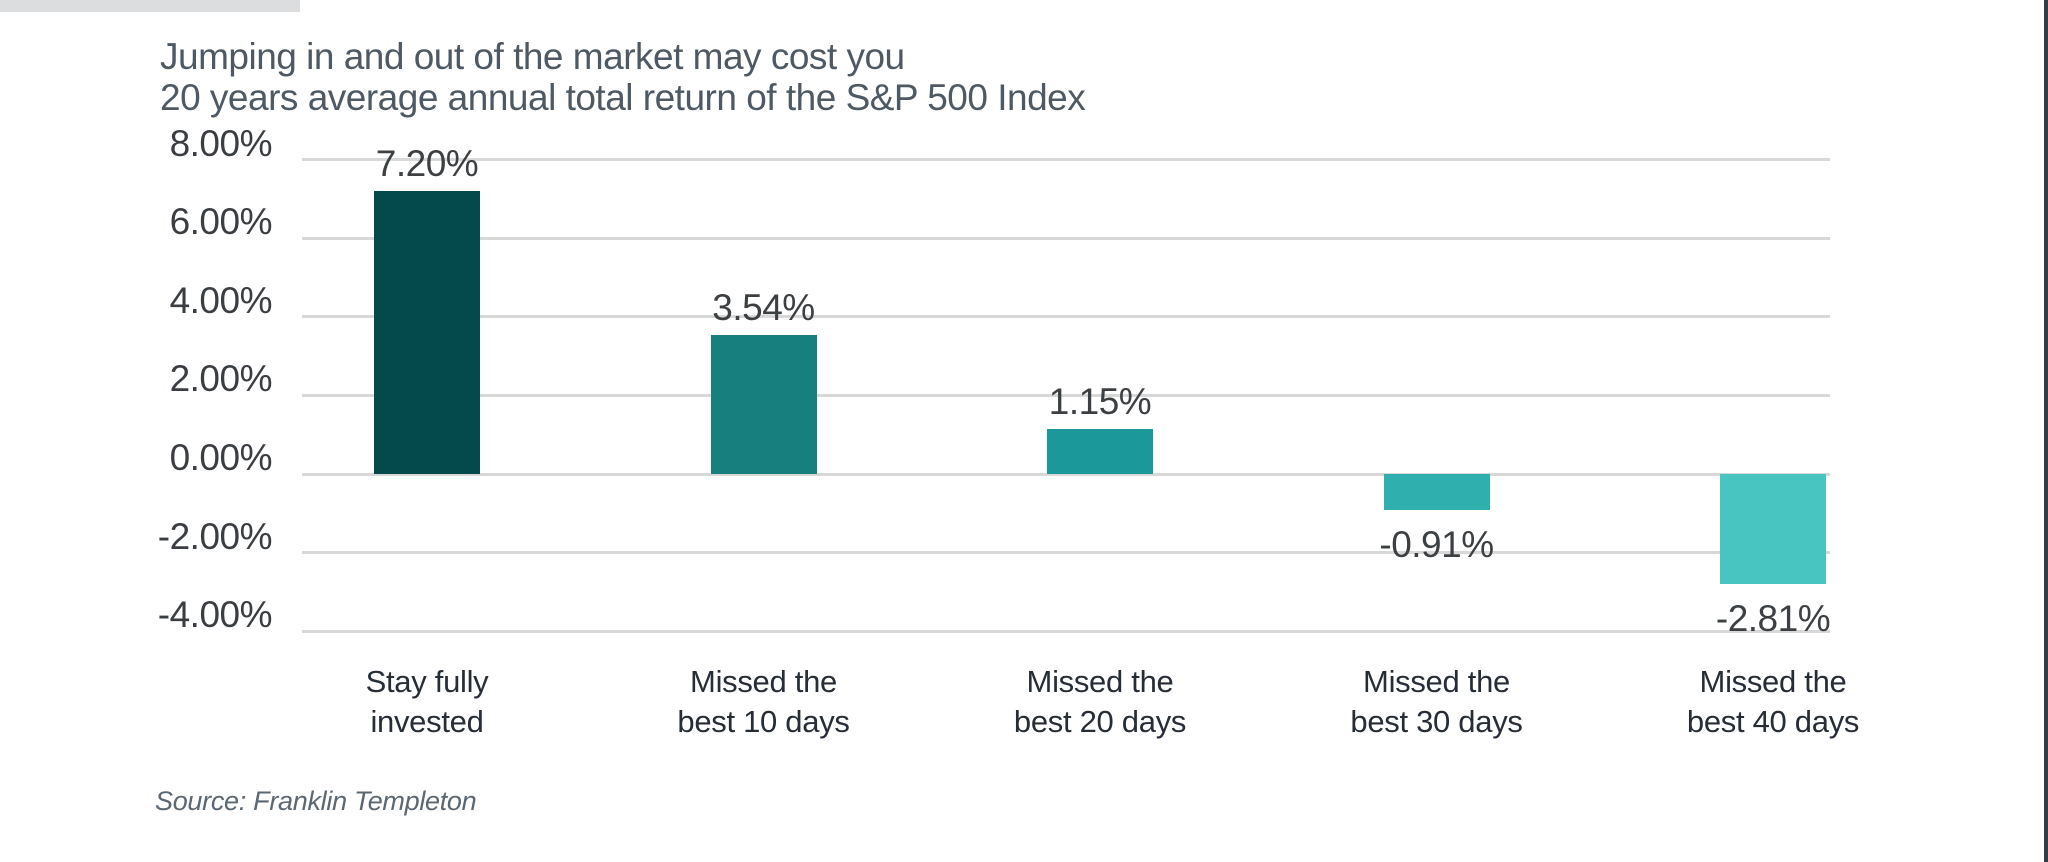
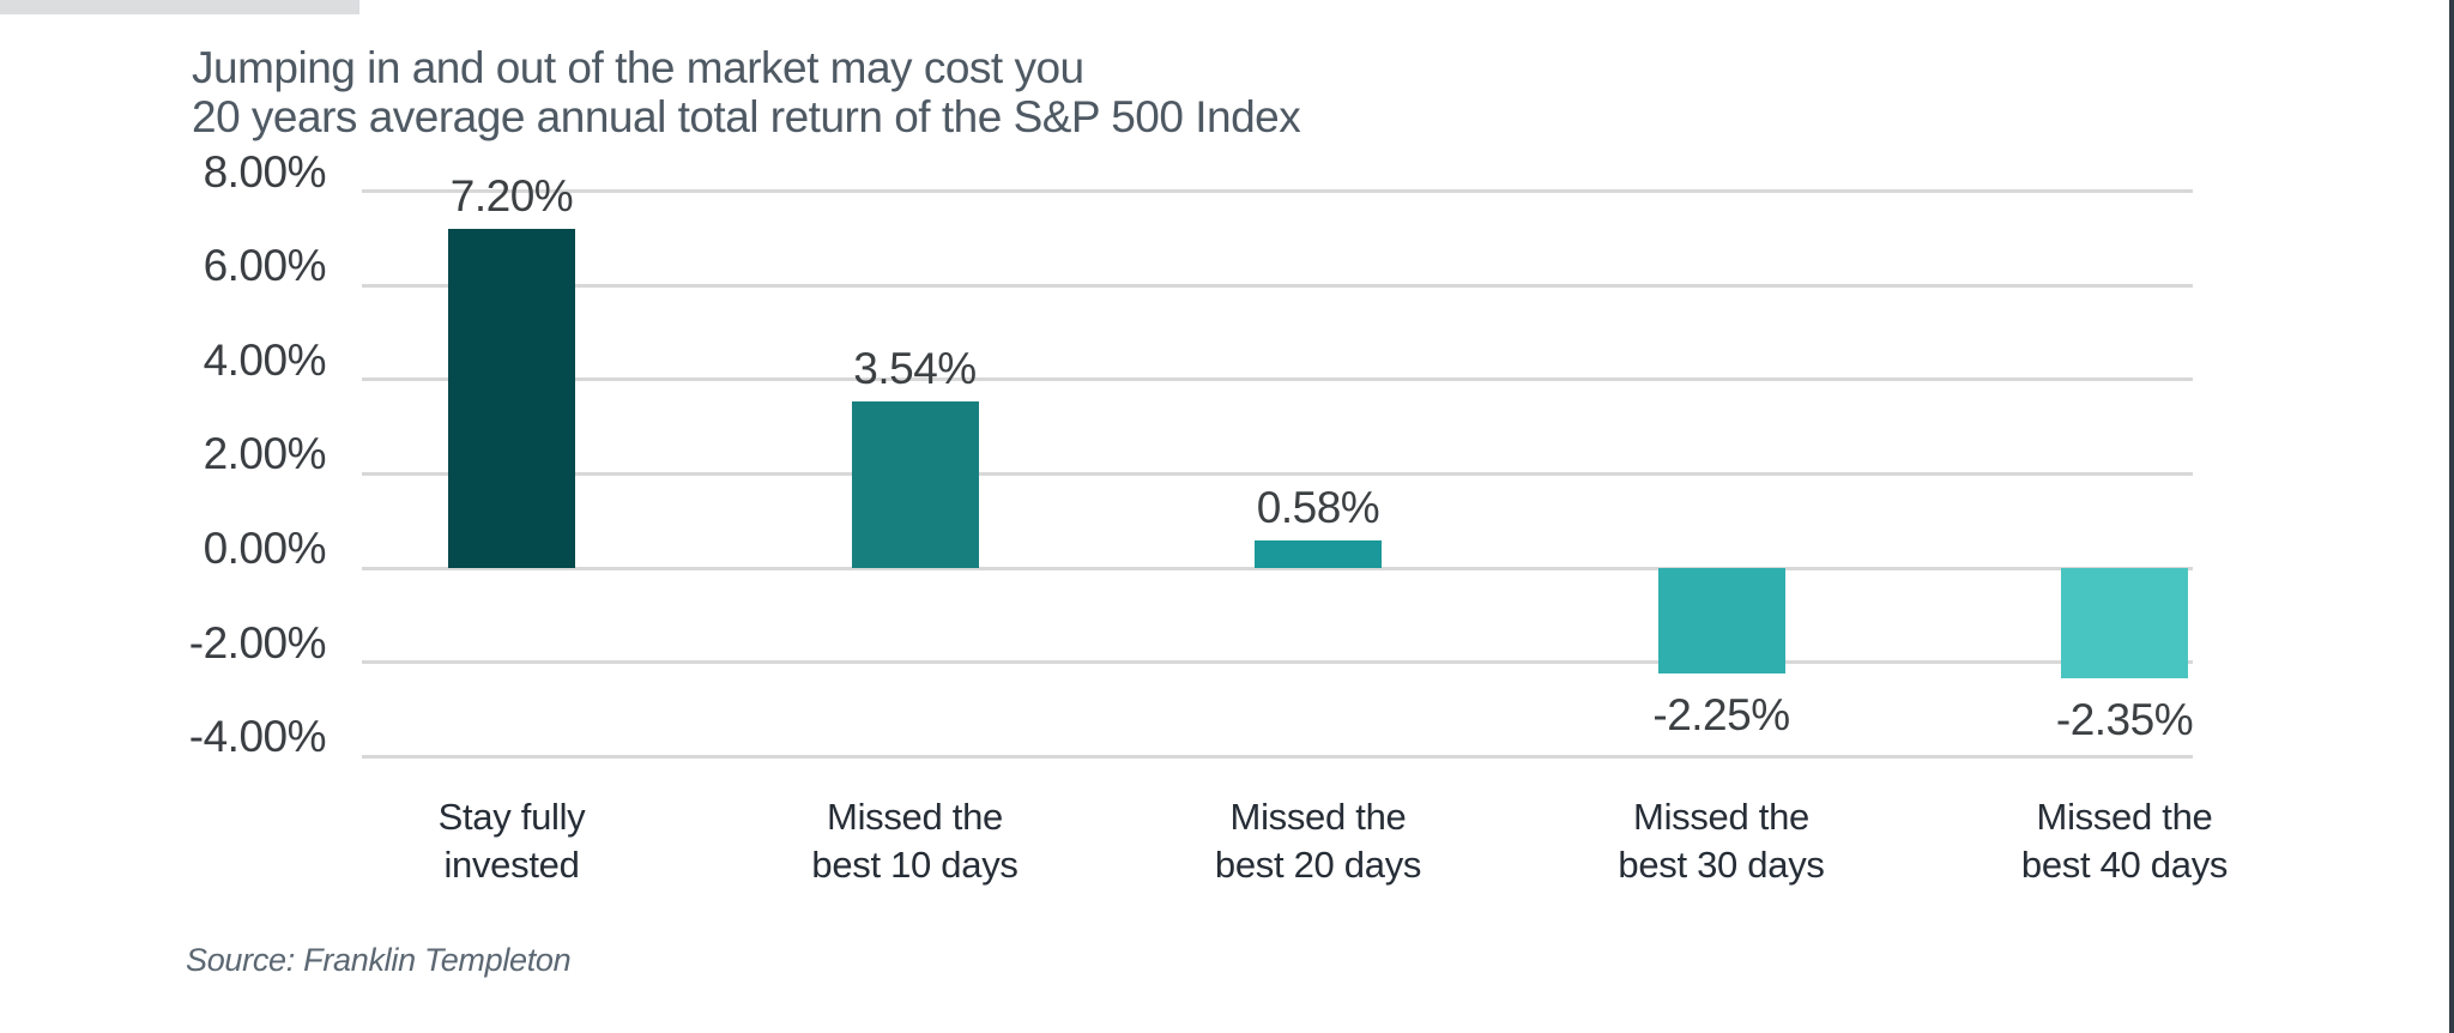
Missed the best 20 days: 1.15% -> 0.58%
Missed the best 30 days: -0.91% -> -2.25%
Missed the best 40 days: -2.81% -> -2.35%
